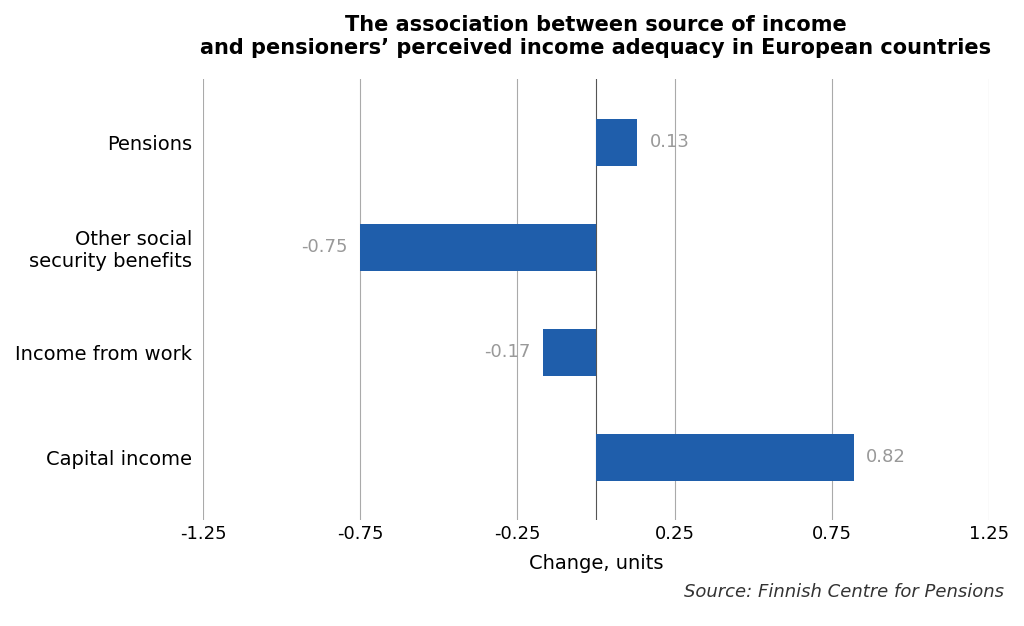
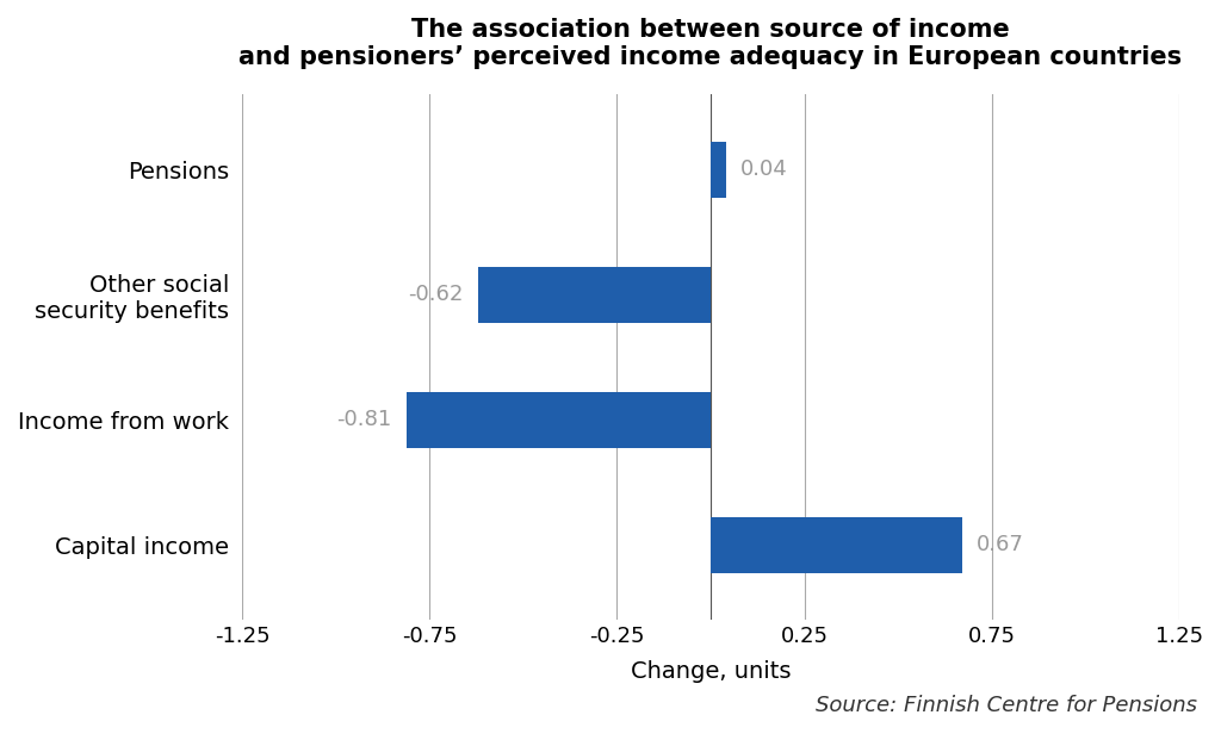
Pensions: 0.13 -> 0.04
Other social security benefits: -0.75 -> -0.62
Income from work: -0.17 -> -0.81
Capital income: 0.82 -> 0.67
